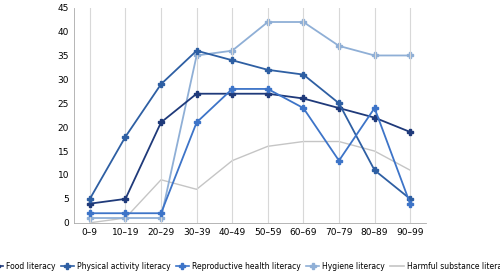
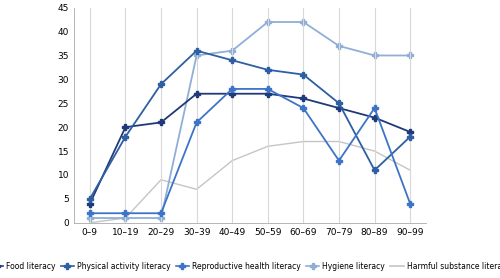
Food literacy/10–19: 5 -> 20
Physical activity literacy/90–99: 5 -> 18
